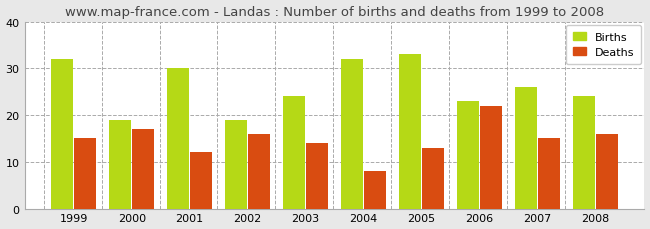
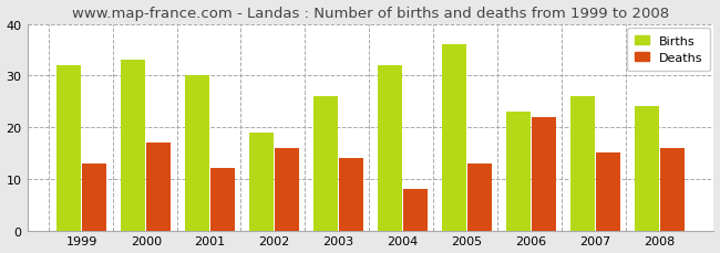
Deaths/1999: 15 -> 13
Births/2000: 19 -> 33
Births/2003: 24 -> 26
Births/2005: 33 -> 36
